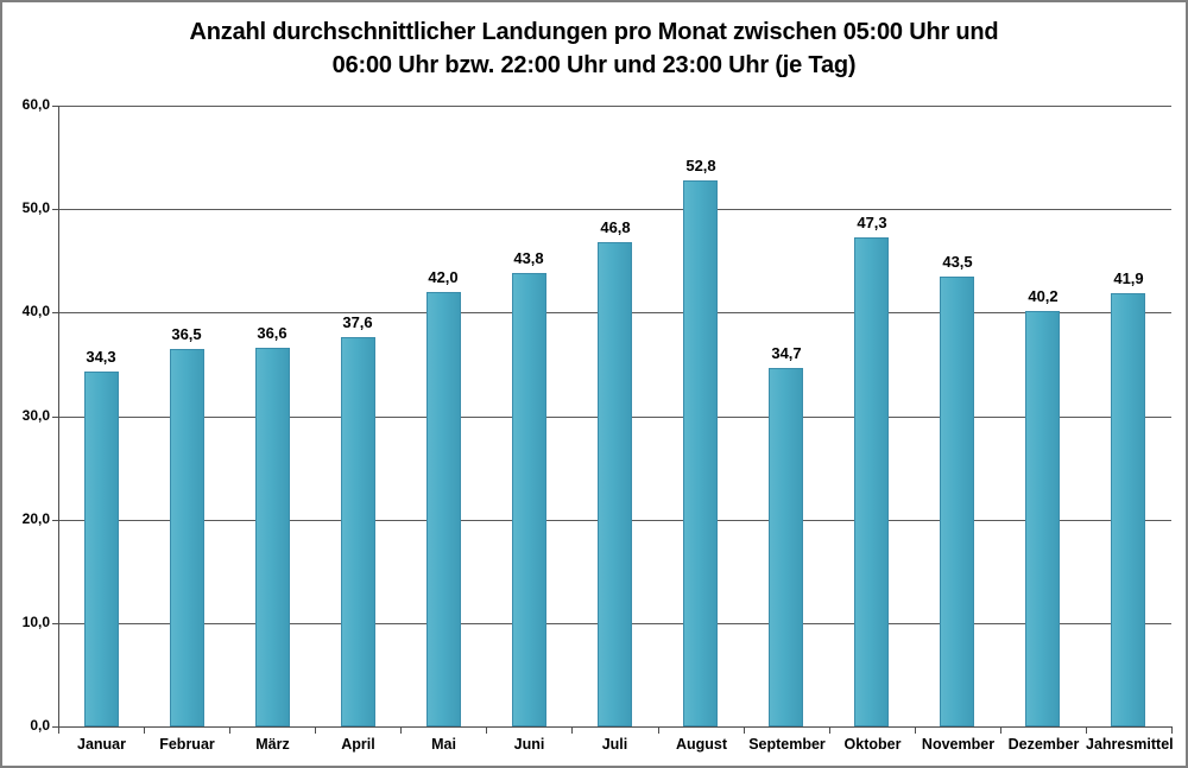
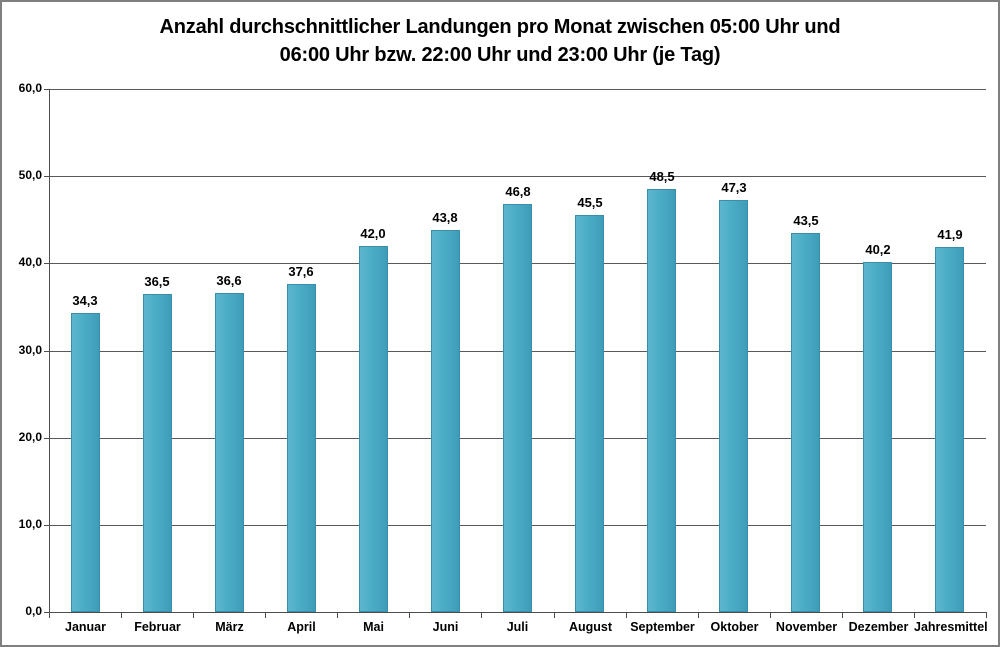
August: 52,8 -> 45,5
September: 34,7 -> 48,5
